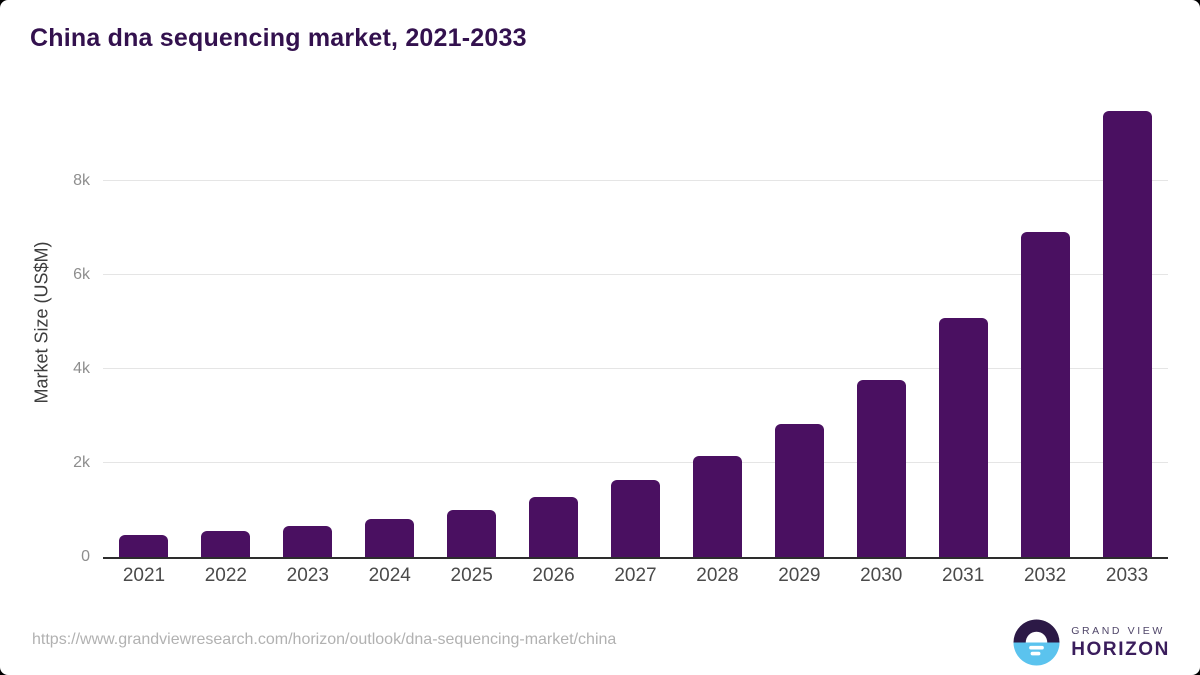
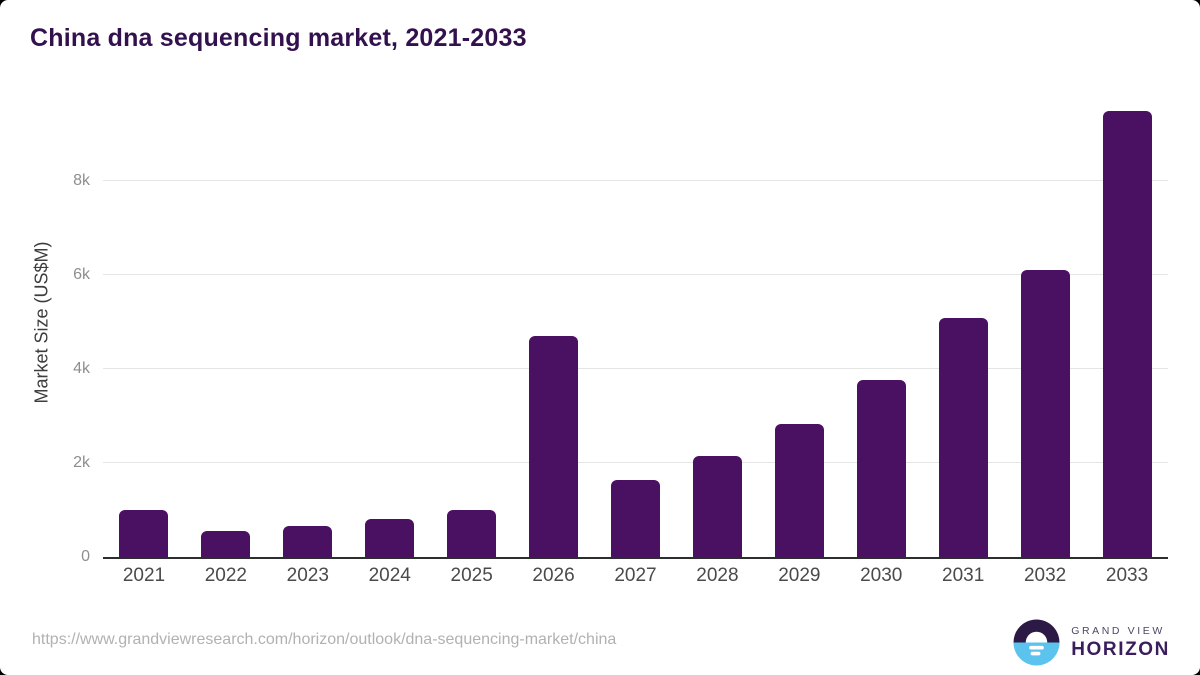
2021: 0.5k -> 1.0k
2026: 1.3k -> 4.7k
2032: 6.9k -> 6.1k
